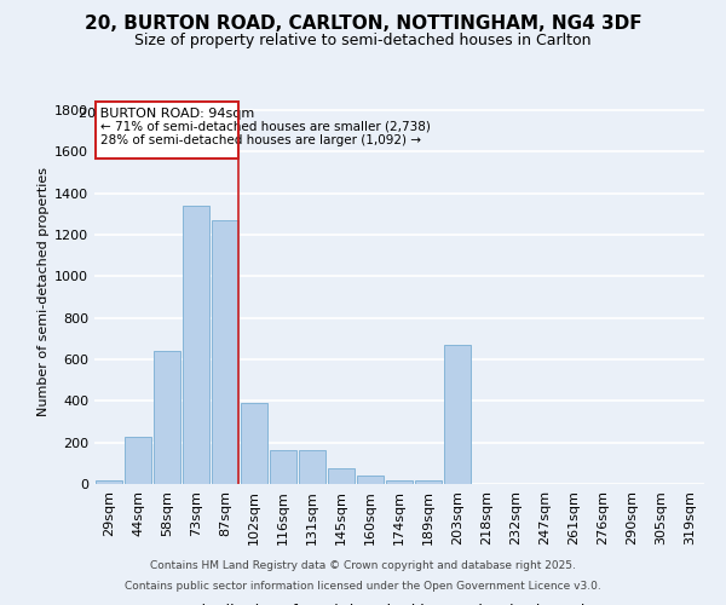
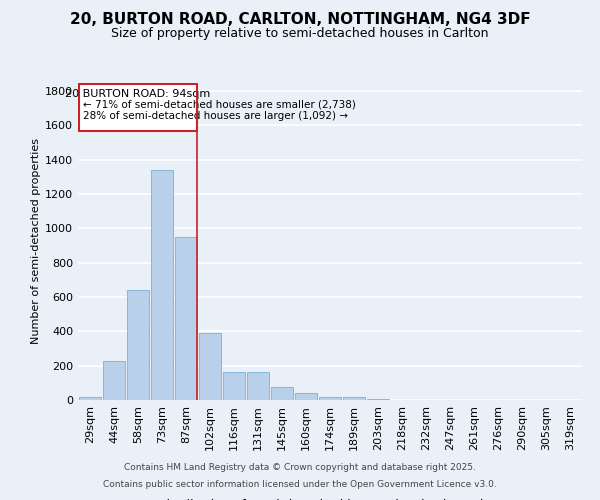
87sqm: 1270 -> 950
203sqm: 670 -> 0
